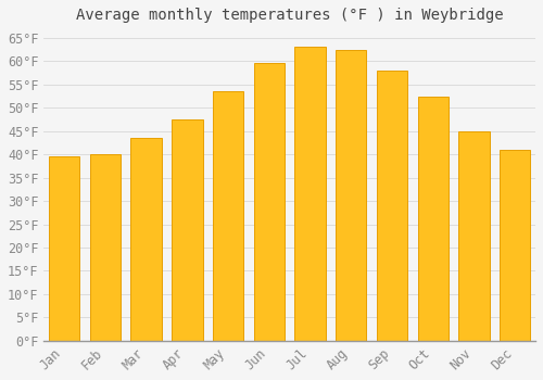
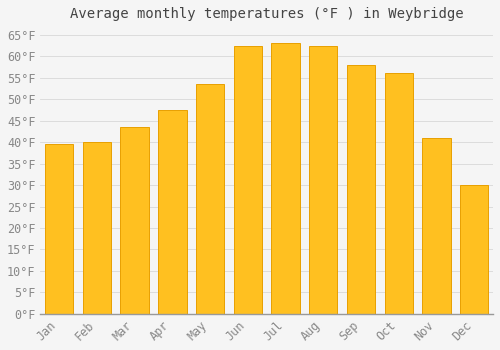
Jun: 59.5°F -> 62.5°F
Oct: 52.5°F -> 56.0°F
Nov: 45.0°F -> 41.0°F
Dec: 41.0°F -> 30.0°F
